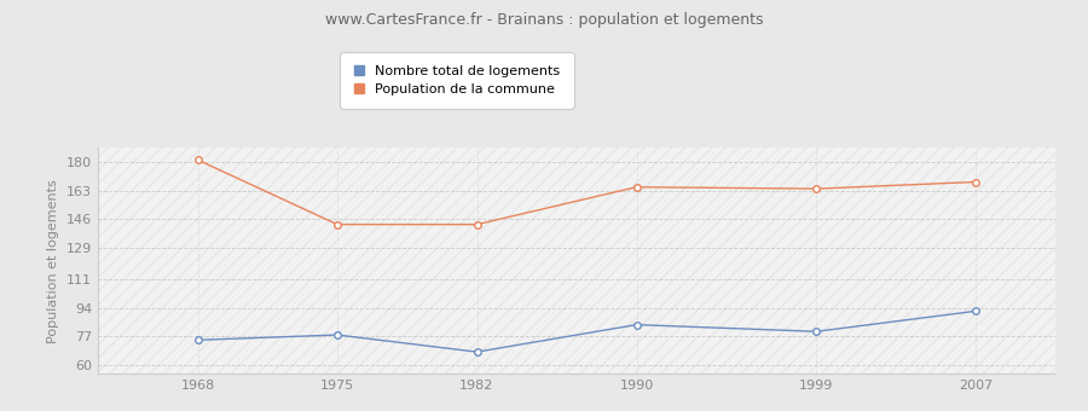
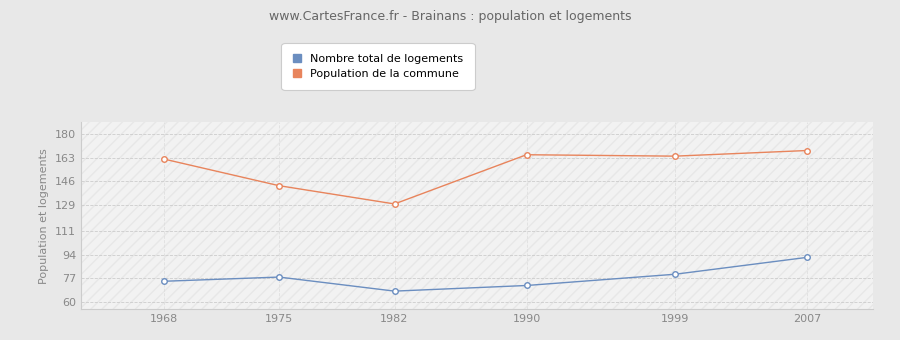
Population de la commune/1968: 181 -> 162
Population de la commune/1982: 143 -> 130
Nombre total de logements/1990: 84 -> 72
